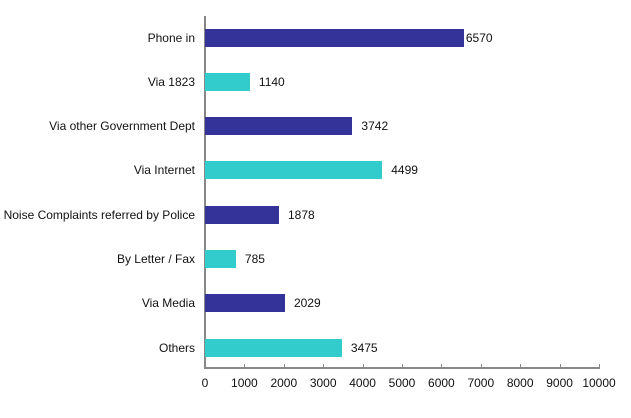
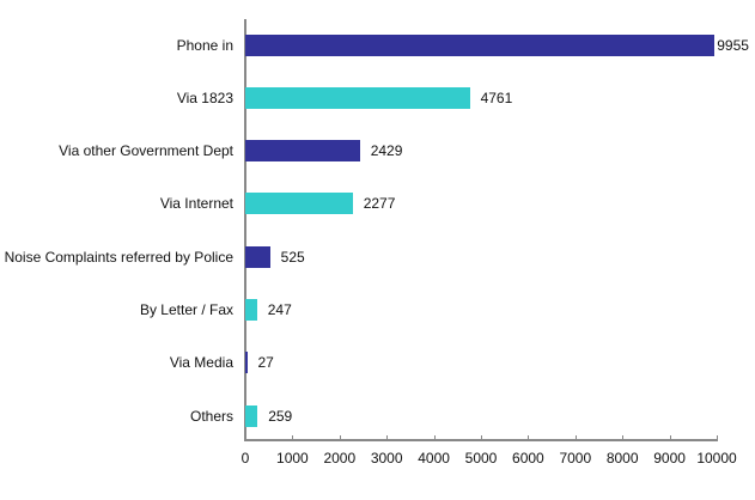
Phone in: 6570 -> 9955
Via 1823: 1140 -> 4761
Via other Government Dept: 3742 -> 2429
Via Internet: 4499 -> 2277
Noise Complaints referred by Police: 1878 -> 525
By Letter / Fax: 785 -> 247
Via Media: 2029 -> 27
Others: 3475 -> 259
